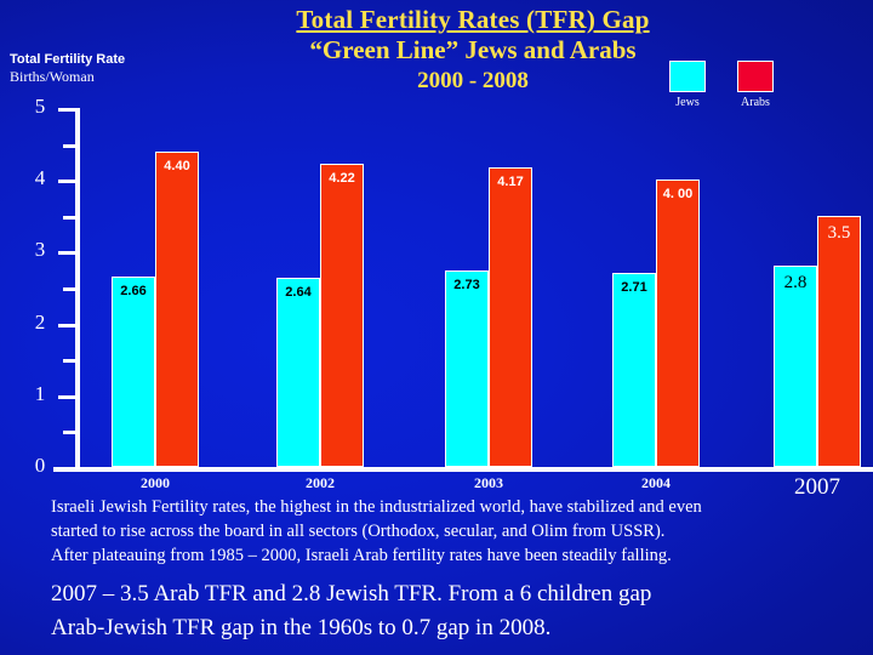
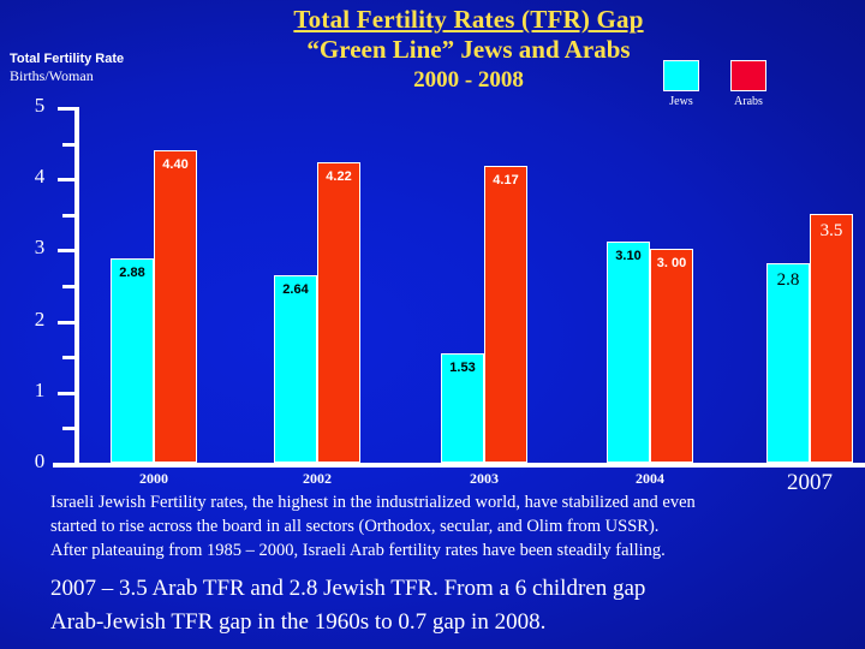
Jews/2000: 2.66 -> 2.88
Jews/2003: 2.73 -> 1.53
Jews/2004: 2.71 -> 3.10
Arabs/2004: 4 -> 3
